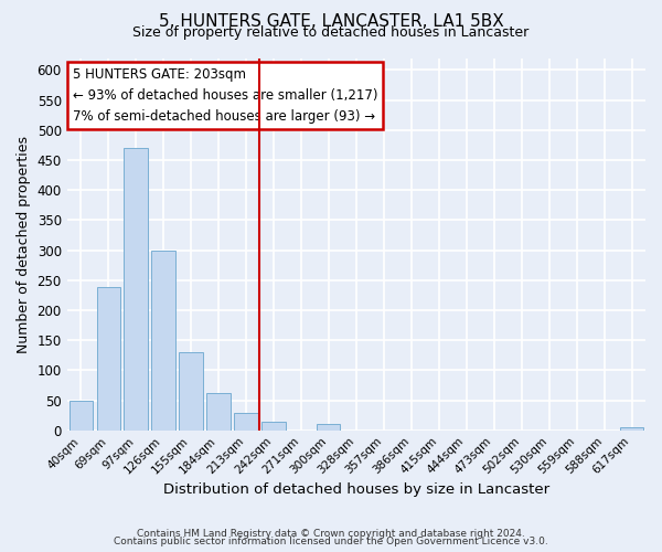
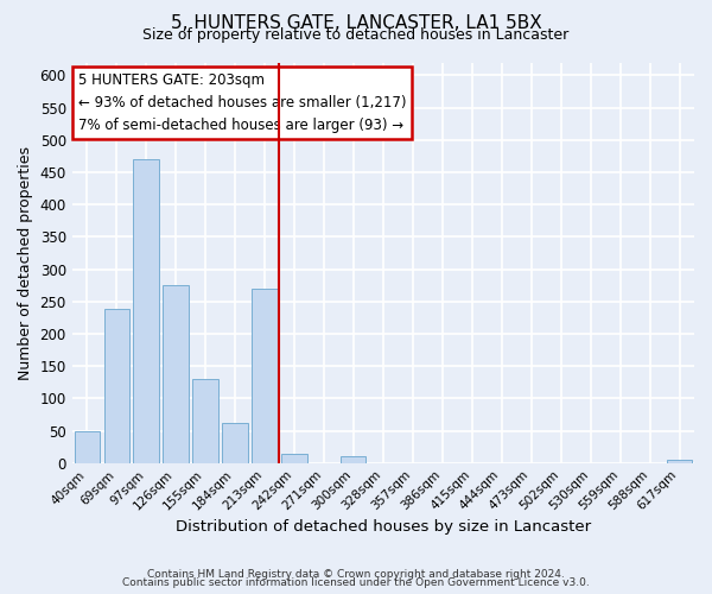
126sqm: 300 -> 276
213sqm: 28 -> 270
